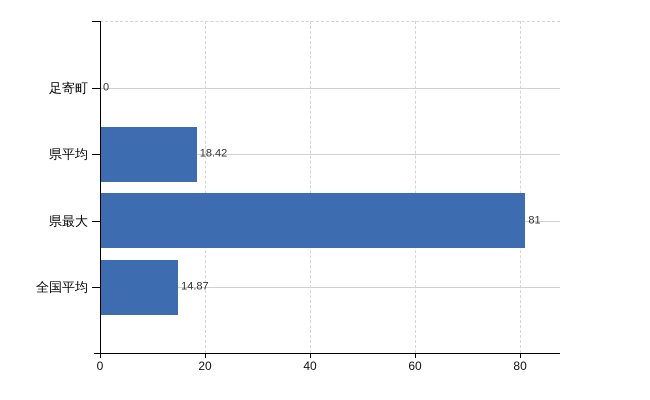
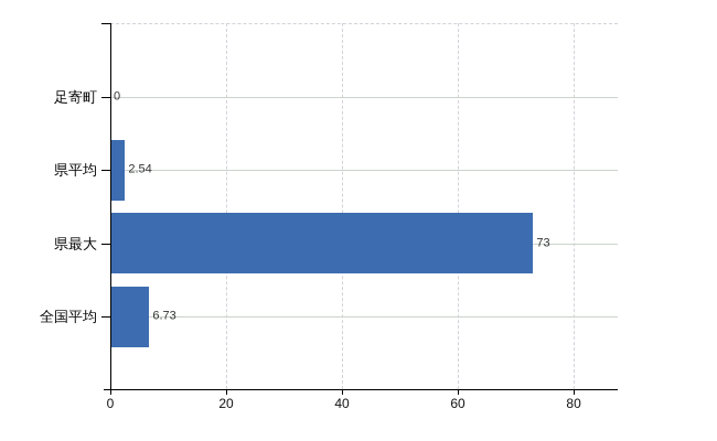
県平均: 18.42 -> 2.54
県最大: 81 -> 73
全国平均: 14.87 -> 6.73
